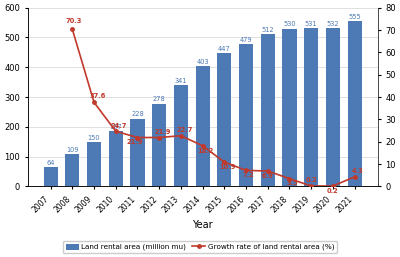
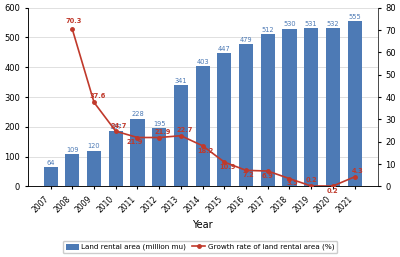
Land rental area (million mu)/2009: 150 -> 120
Land rental area (million mu)/2012: 278 -> 195
